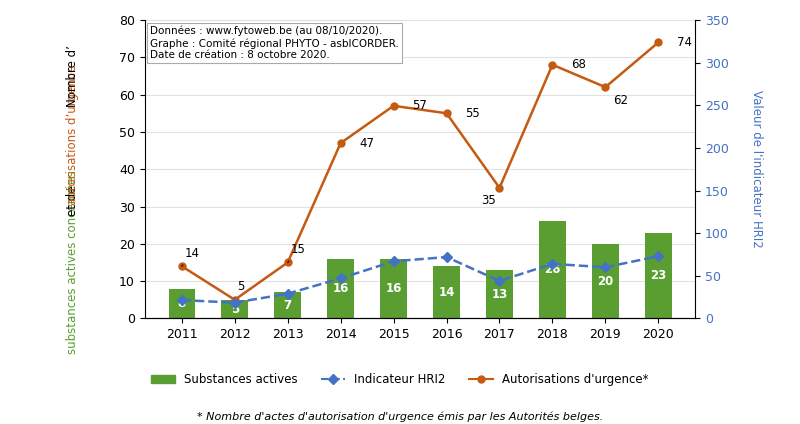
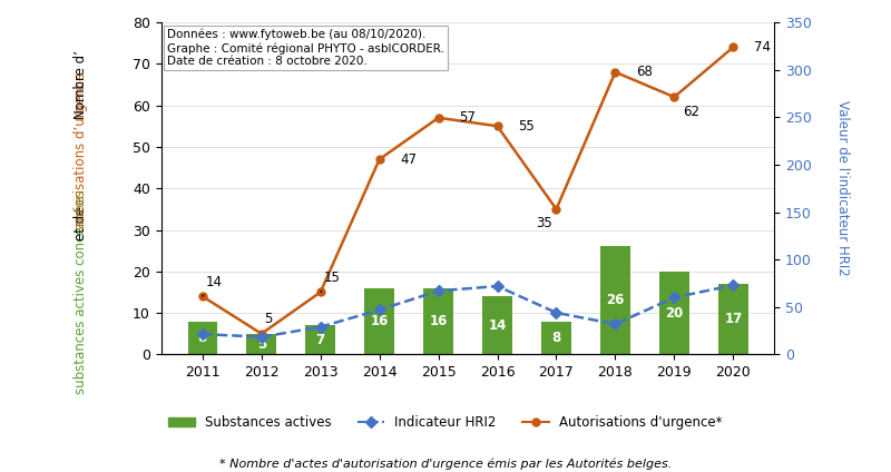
Substances actives/2017: 13 -> 8
Indicateur HRI2/2018: 64 -> 32
Substances actives/2020: 23 -> 17
